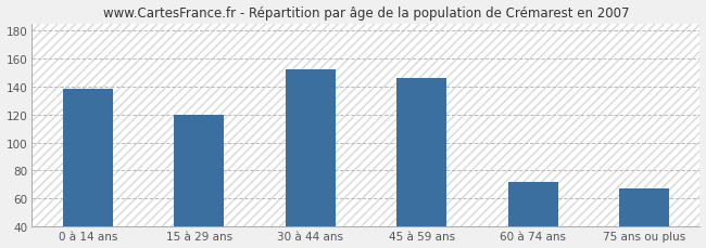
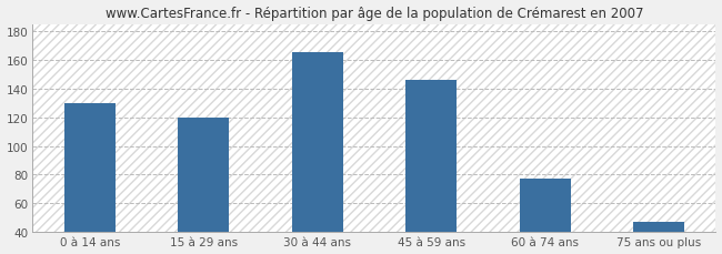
0 à 14 ans: 138 -> 130
30 à 44 ans: 152 -> 165
60 à 74 ans: 72 -> 77
75 ans ou plus: 67 -> 47
